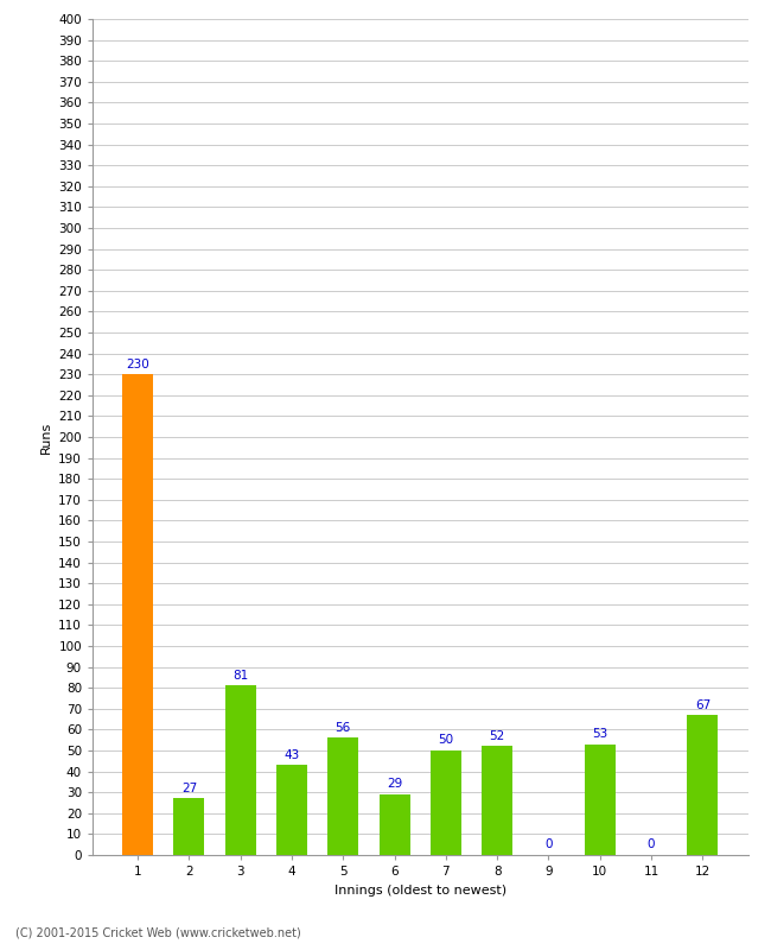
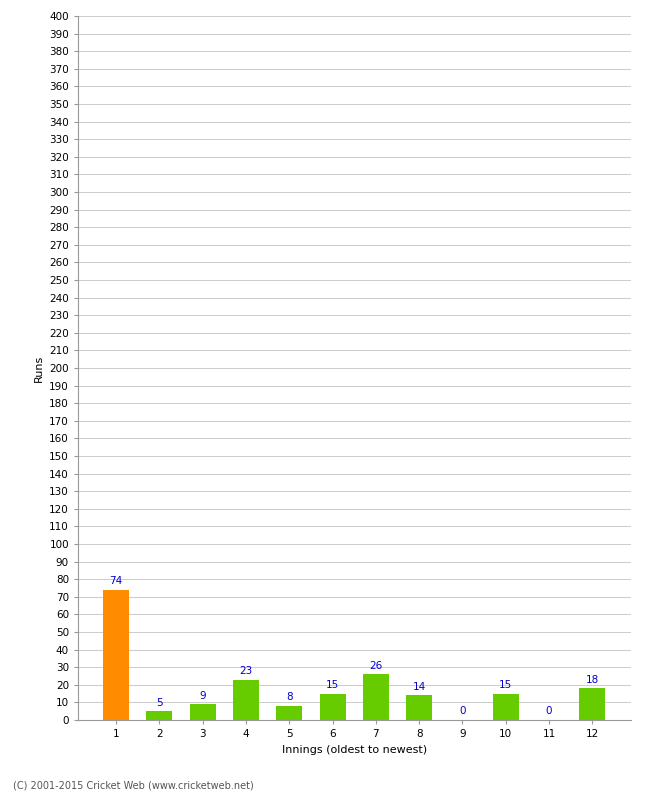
1: 230 -> 74
2: 27 -> 5
3: 81 -> 9
4: 43 -> 23
5: 56 -> 8
6: 29 -> 15
7: 50 -> 26
8: 52 -> 14
10: 53 -> 15
12: 67 -> 18
